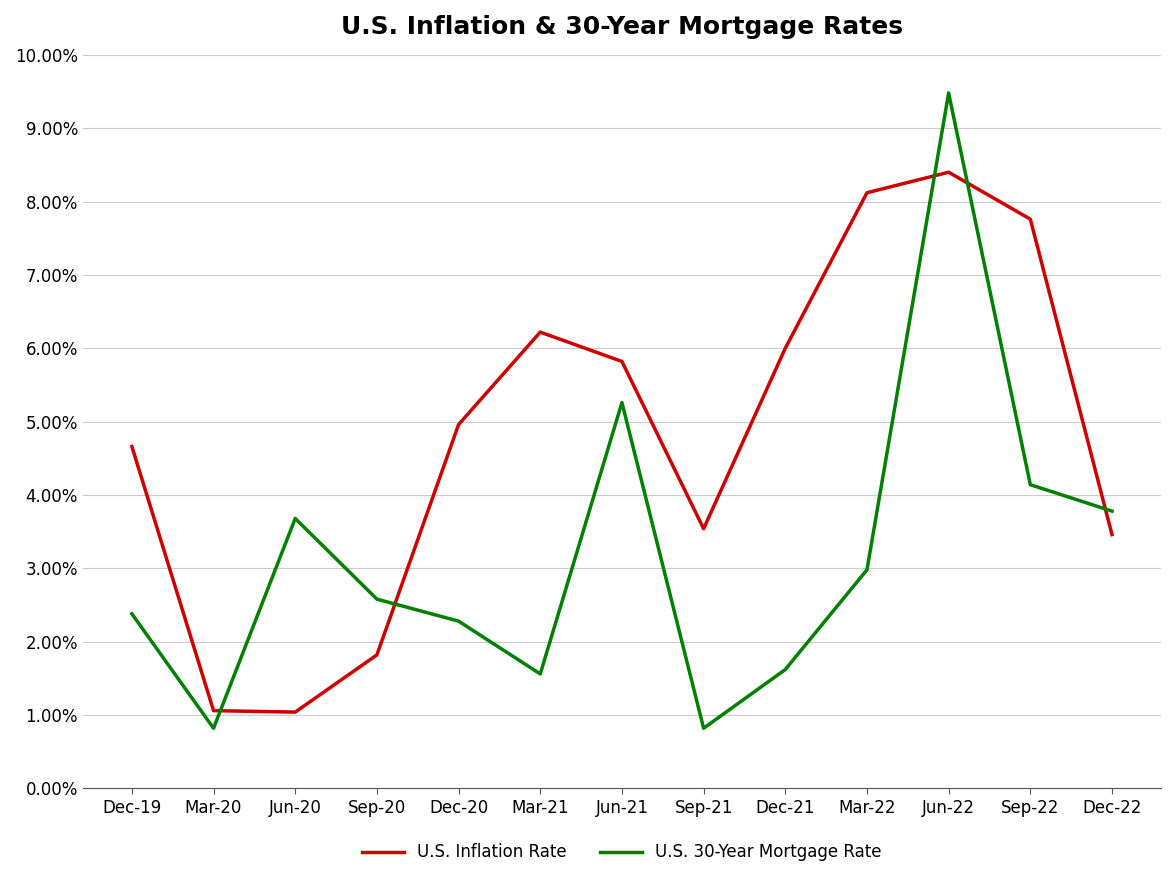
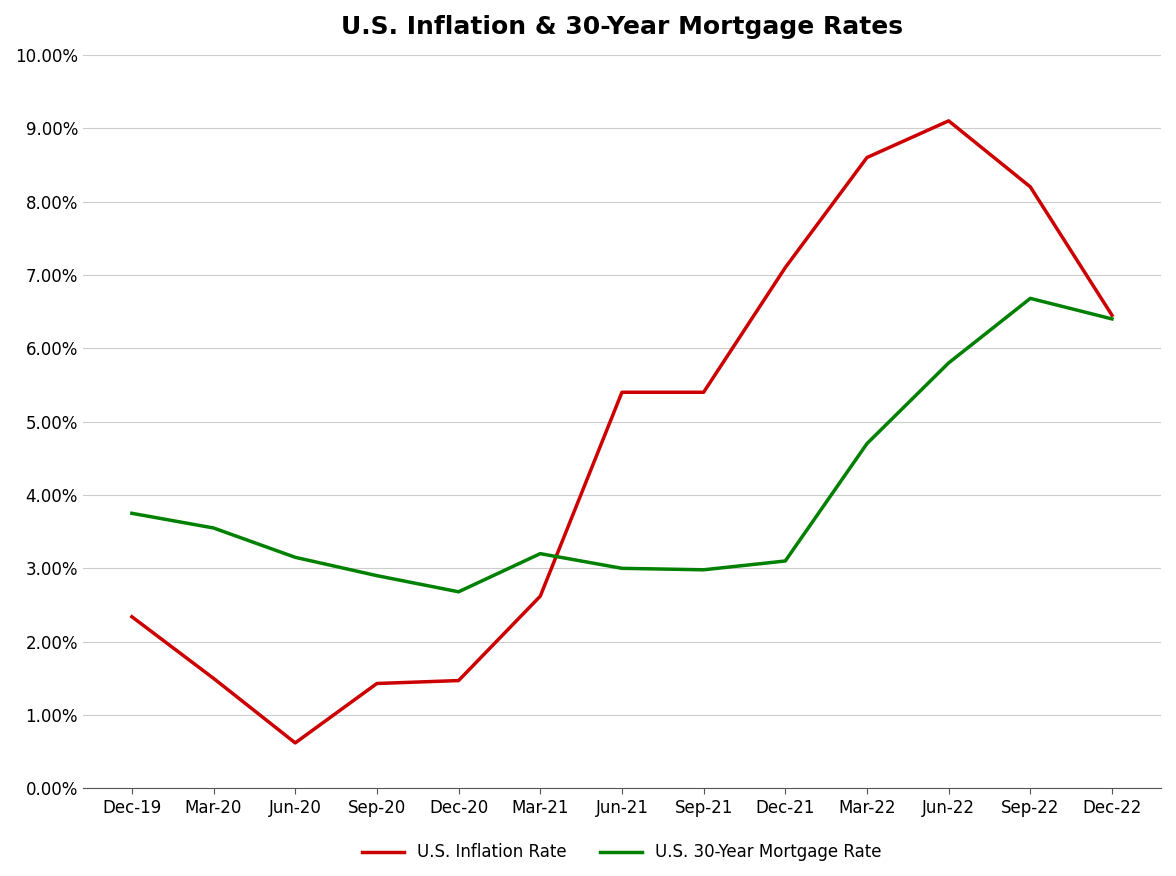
U.S. Inflation Rate/Dec-19: 4.66% -> 2.34%
U.S. 30-Year Mortgage Rate/Dec-19: 2.38% -> 3.75%
U.S. Inflation Rate/Mar-20: 1.06% -> 1.50%
U.S. 30-Year Mortgage Rate/Mar-20: 0.82% -> 3.55%
U.S. Inflation Rate/Jun-20: 1.04% -> 0.62%
U.S. 30-Year Mortgage Rate/Jun-20: 3.68% -> 3.15%
U.S. Inflation Rate/Sep-20: 1.82% -> 1.43%
U.S. 30-Year Mortgage Rate/Sep-20: 2.58% -> 2.90%
U.S. Inflation Rate/Dec-20: 4.96% -> 1.47%
U.S. 30-Year Mortgage Rate/Dec-20: 2.28% -> 2.68%
U.S. Inflation Rate/Mar-21: 6.22% -> 2.62%
U.S. 30-Year Mortgage Rate/Mar-21: 1.56% -> 3.20%
U.S. Inflation Rate/Jun-21: 5.82% -> 5.40%
U.S. 30-Year Mortgage Rate/Jun-21: 5.26% -> 3.00%
U.S. Inflation Rate/Sep-21: 3.54% -> 5.40%
U.S. 30-Year Mortgage Rate/Sep-21: 0.82% -> 2.98%
U.S. Inflation Rate/Dec-21: 6.00% -> 7.10%
U.S. 30-Year Mortgage Rate/Dec-21: 1.62% -> 3.10%
U.S. Inflation Rate/Mar-22: 8.12% -> 8.60%
U.S. 30-Year Mortgage Rate/Mar-22: 2.98% -> 4.70%
U.S. Inflation Rate/Jun-22: 8.40% -> 9.10%
U.S. 30-Year Mortgage Rate/Jun-22: 9.48% -> 5.80%
U.S. Inflation Rate/Sep-22: 7.76% -> 8.20%
U.S. 30-Year Mortgage Rate/Sep-22: 4.14% -> 6.68%
U.S. Inflation Rate/Dec-22: 3.46% -> 6.45%
U.S. 30-Year Mortgage Rate/Dec-22: 3.78% -> 6.40%
